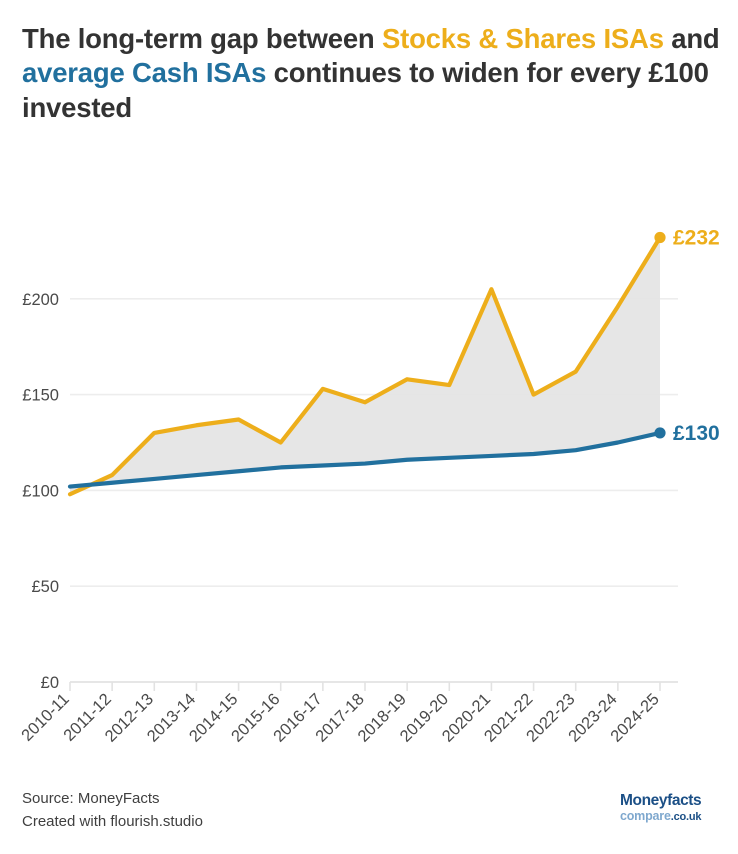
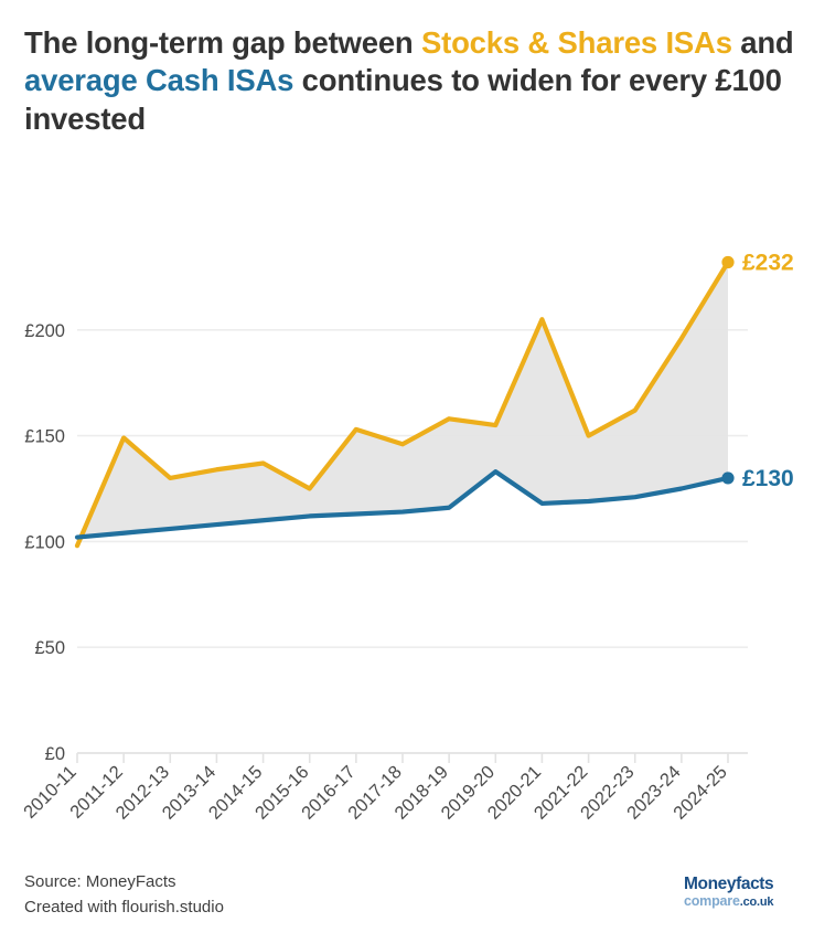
Stocks & Shares ISAs/2011-12: £108 -> £149
average Cash ISAs/2019-20: £117 -> £133
